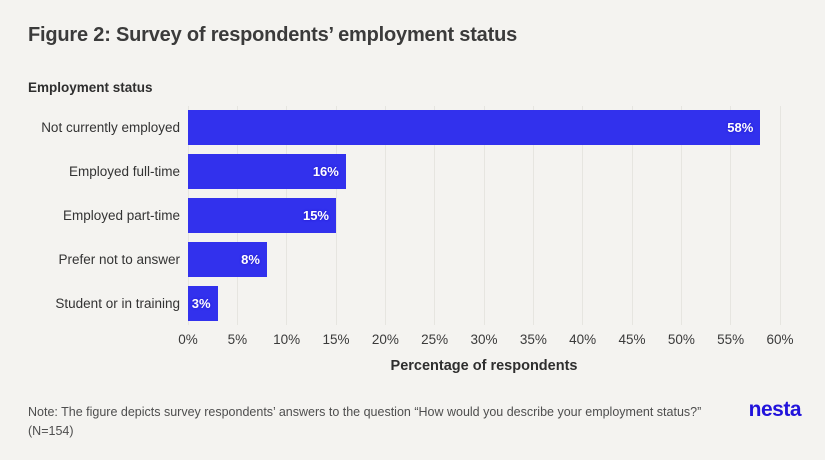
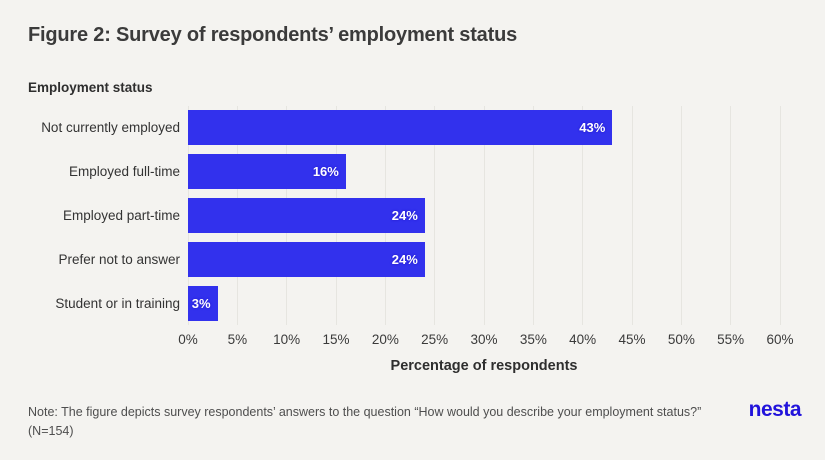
Not currently employed: 58% -> 43%
Employed part-time: 15% -> 24%
Prefer not to answer: 8% -> 24%
